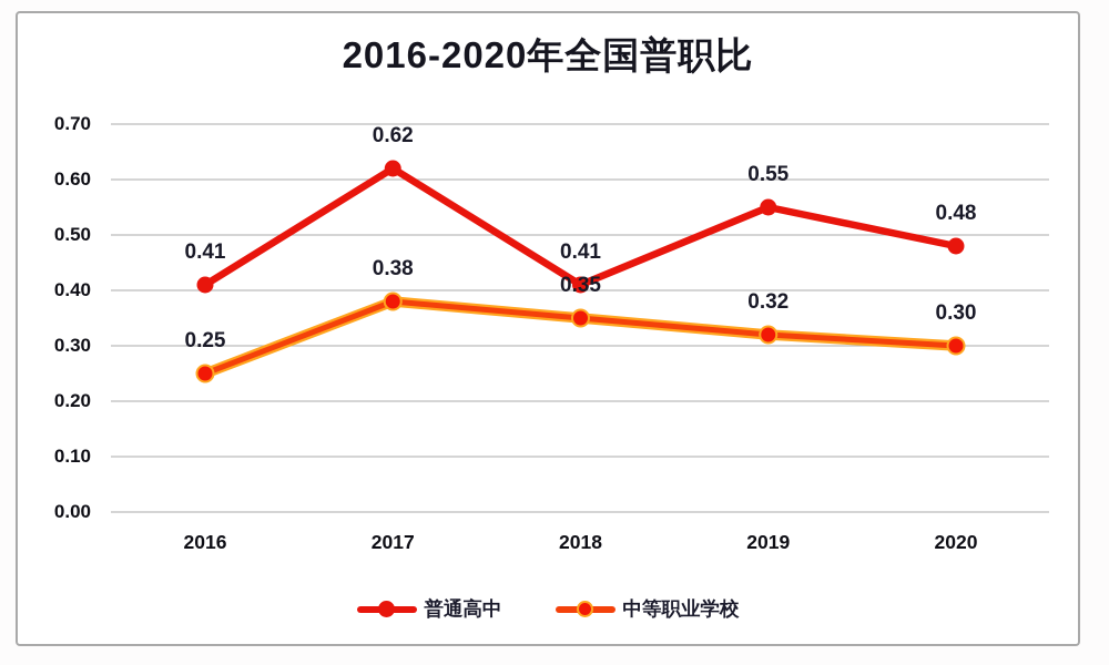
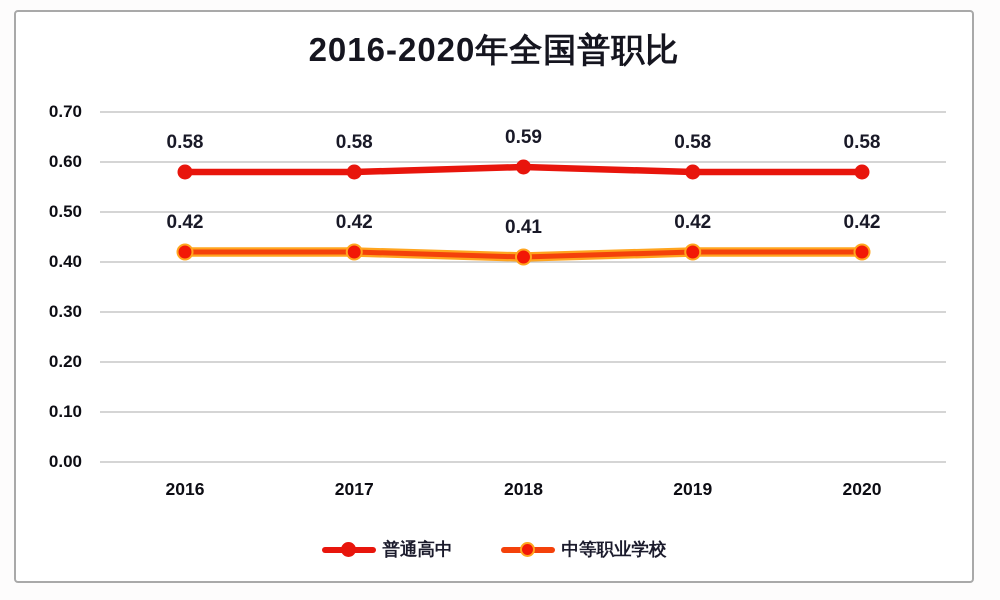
普通高中/2016: 0.41 -> 0.58
中等职业学校/2016: 0.25 -> 0.42
普通高中/2017: 0.62 -> 0.58
中等职业学校/2017: 0.38 -> 0.42
普通高中/2018: 0.41 -> 0.59
中等职业学校/2018: 0.35 -> 0.41
普通高中/2019: 0.55 -> 0.58
中等职业学校/2019: 0.32 -> 0.42
普通高中/2020: 0.48 -> 0.58
中等职业学校/2020: 0.30 -> 0.42
